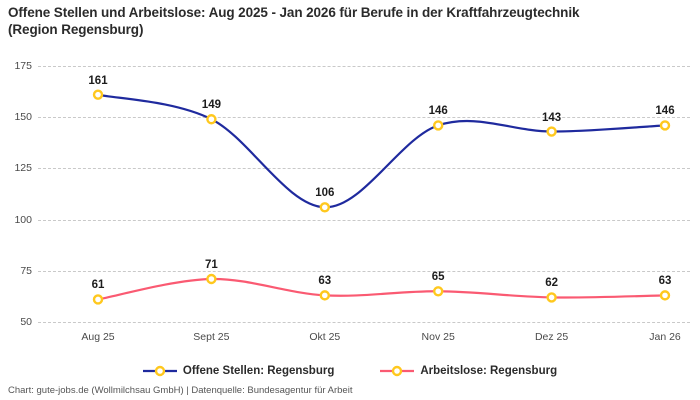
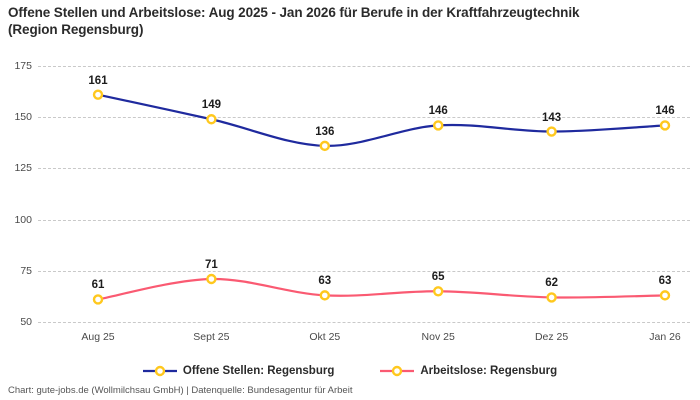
Offene Stellen: Regensburg/Okt 25: 106 -> 136
